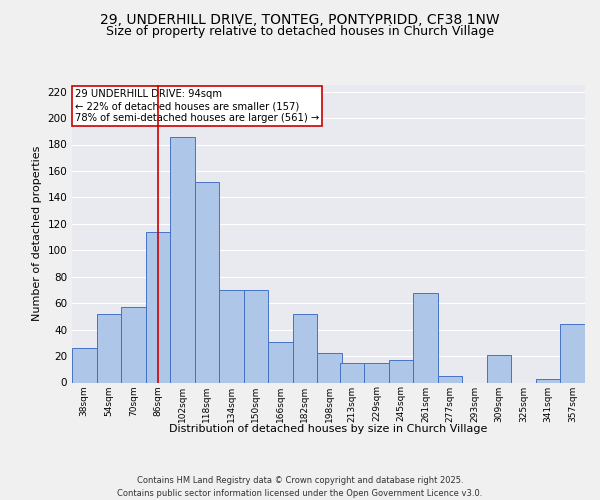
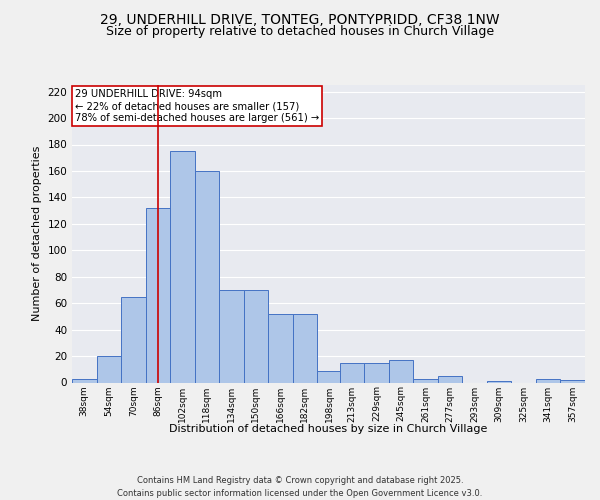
38sqm: 26 -> 3
54sqm: 52 -> 20
70sqm: 57 -> 65
86sqm: 114 -> 132
102sqm: 186 -> 175
118sqm: 152 -> 160
166sqm: 31 -> 52
198sqm: 22 -> 9
261sqm: 68 -> 3
309sqm: 21 -> 1
357sqm: 44 -> 2
